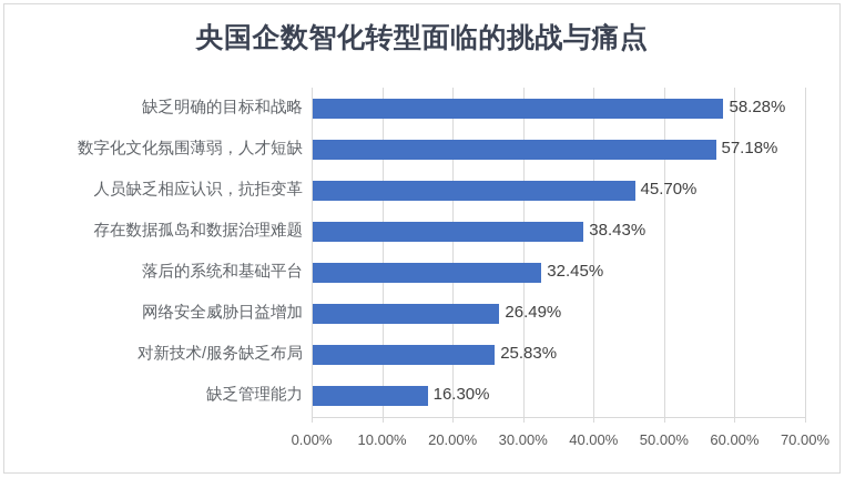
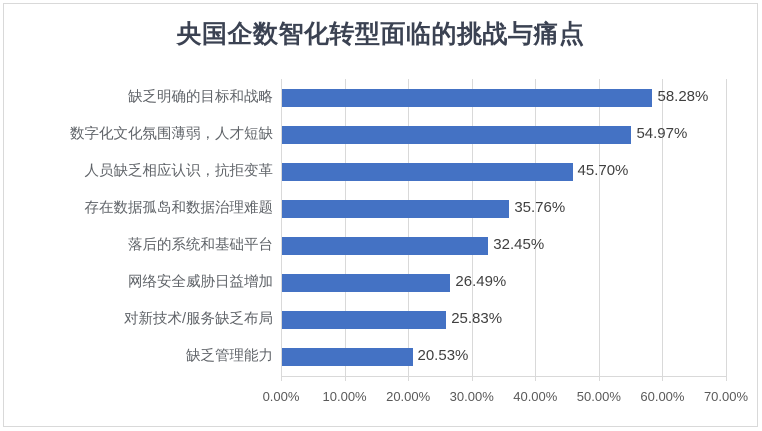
数字化文化氛围薄弱，人才短缺: 57.18% -> 54.97%
存在数据孤岛和数据治理难题: 38.43% -> 35.76%
缺乏管理能力: 16.30% -> 20.53%
